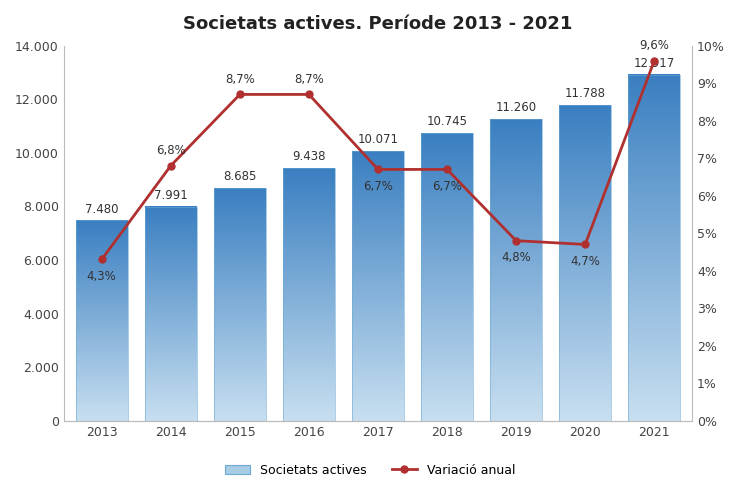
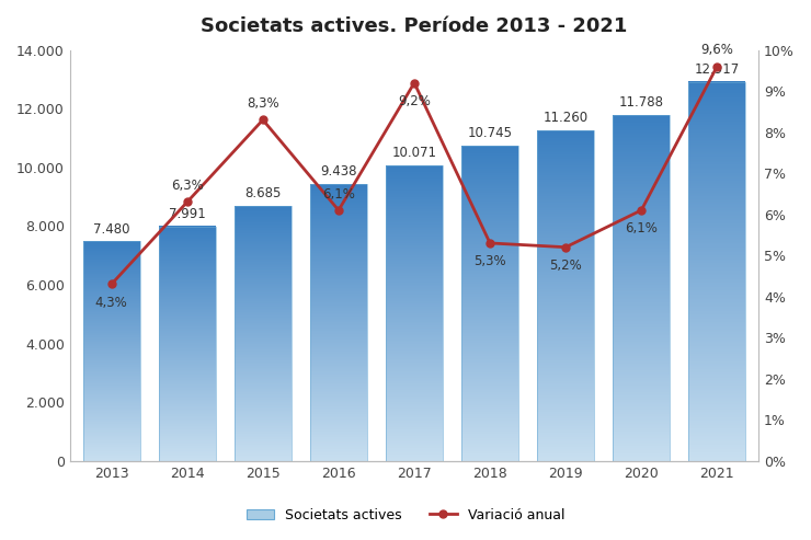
2014: 6,8% -> 6,3%
2015: 8,7% -> 8,3%
2016: 8,7% -> 6,1%
2017: 6,7% -> 9,2%
2018: 6,7% -> 5,3%
2019: 4,8% -> 5,2%
2020: 4,7% -> 6,1%
